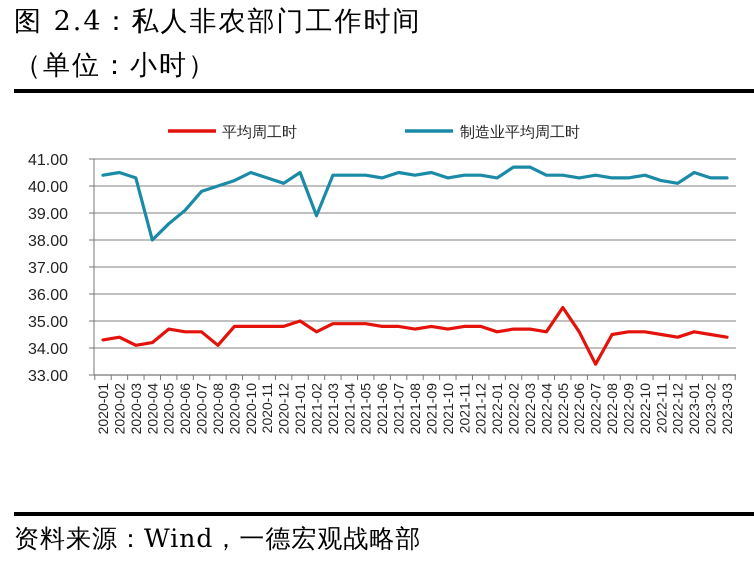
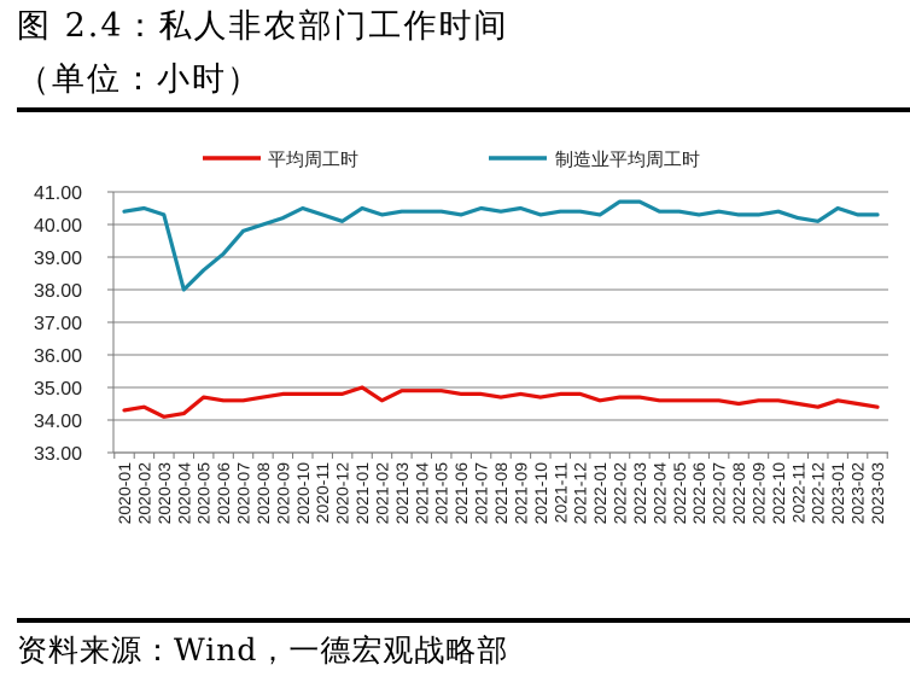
平均周工时/2020-08: 34.1 -> 34.7
制造业平均周工时/2021-02: 38.9 -> 40.3
平均周工时/2022-05: 35.5 -> 34.6
平均周工时/2022-07: 33.4 -> 34.6
